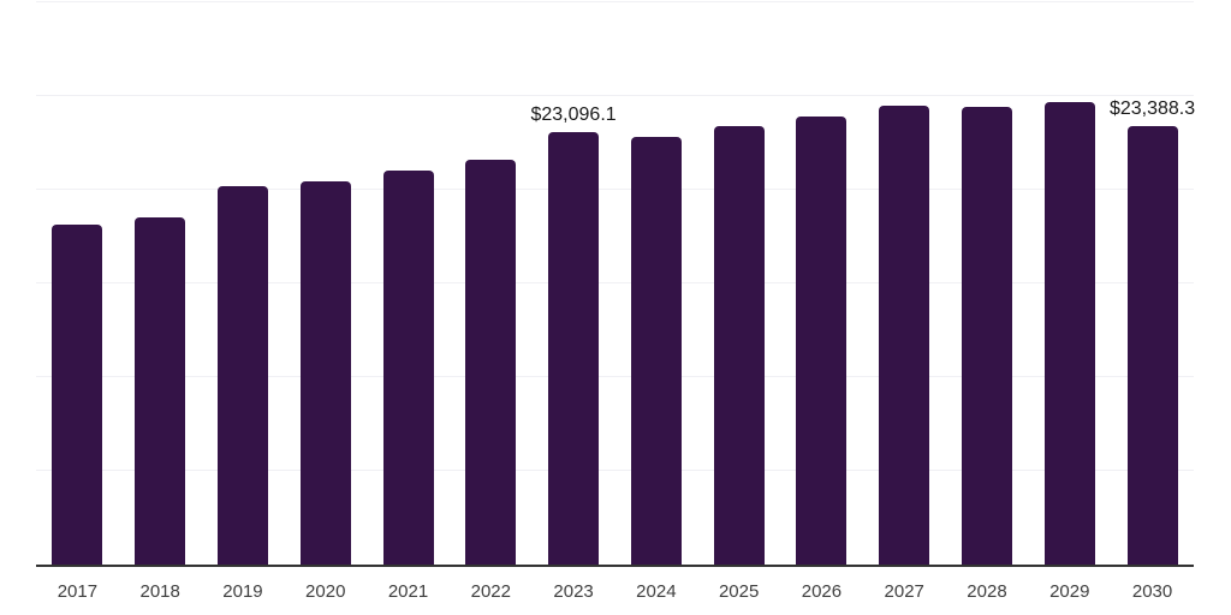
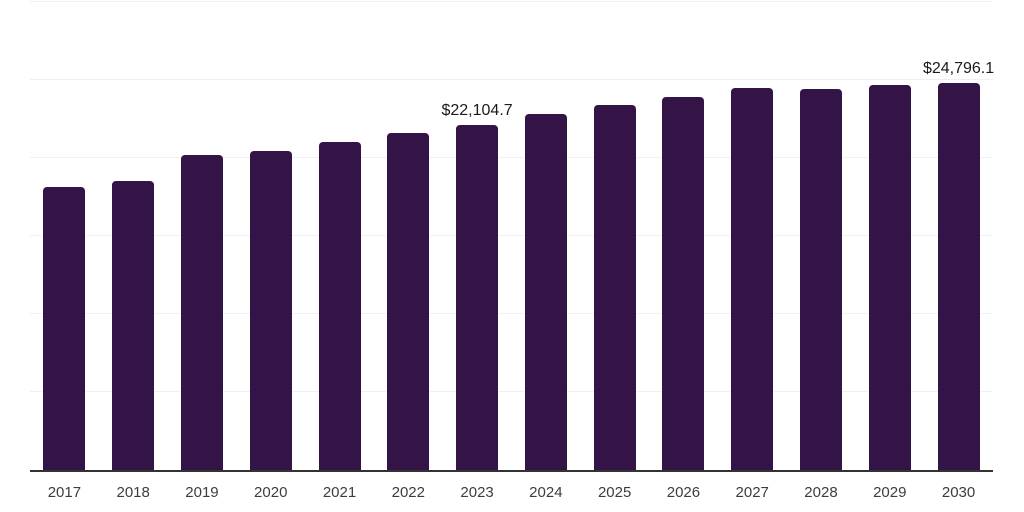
2023: $23,096.1 -> $22,104.7
2030: $23,388.3 -> $24,796.1
